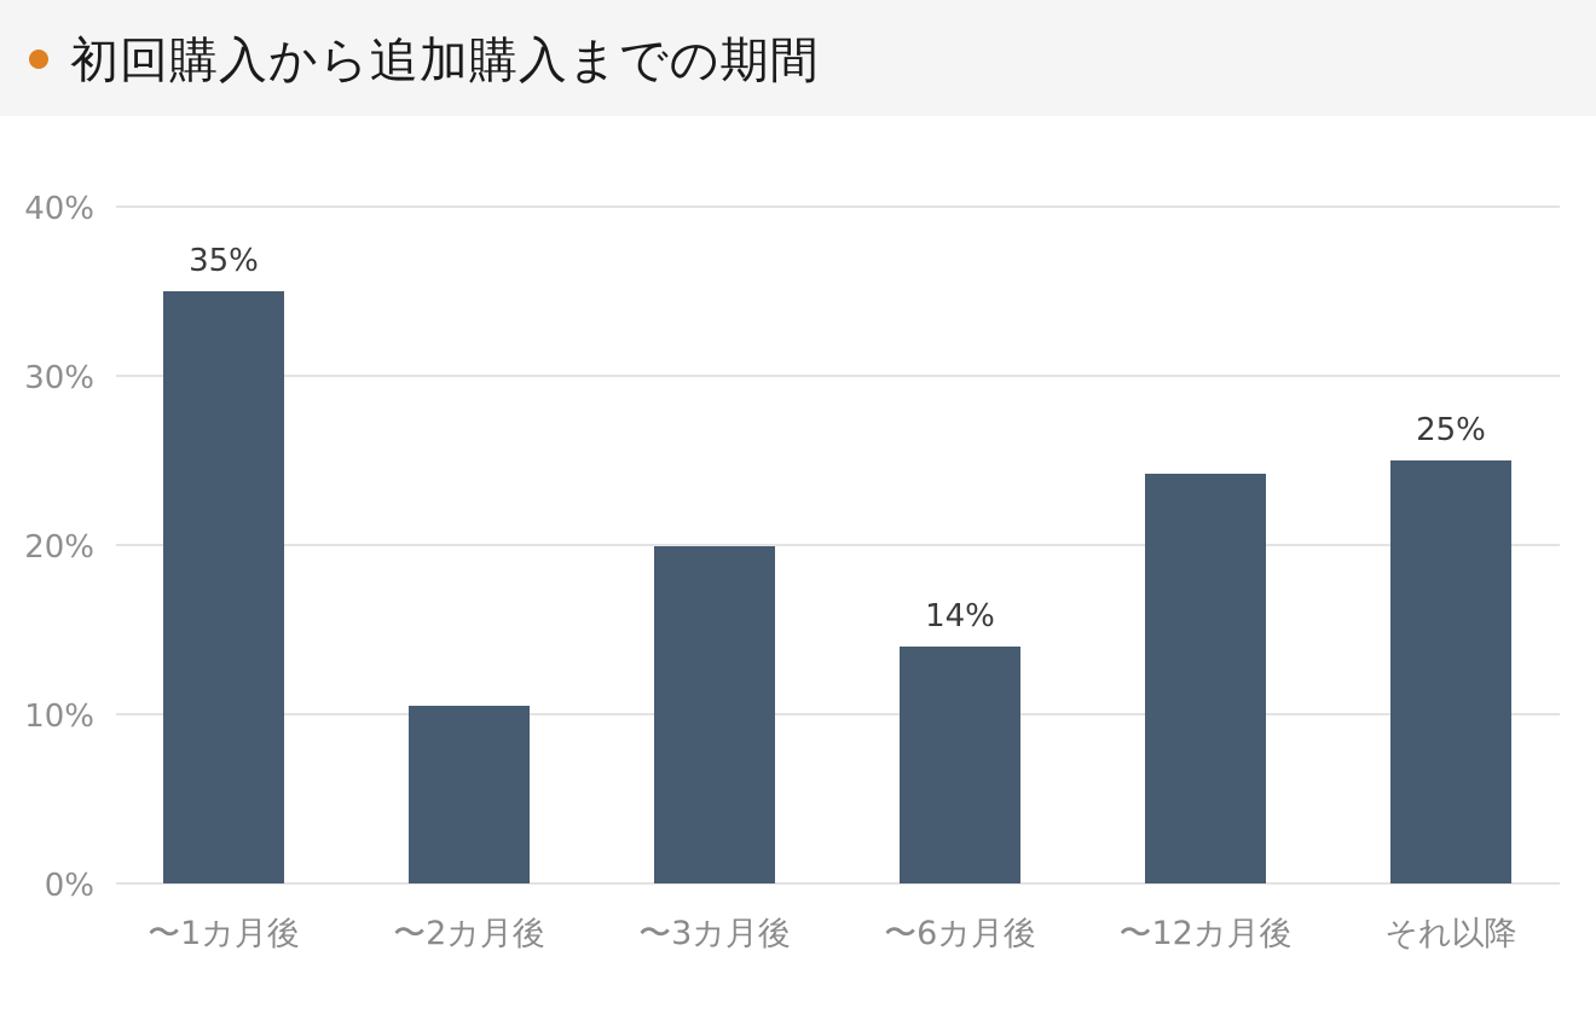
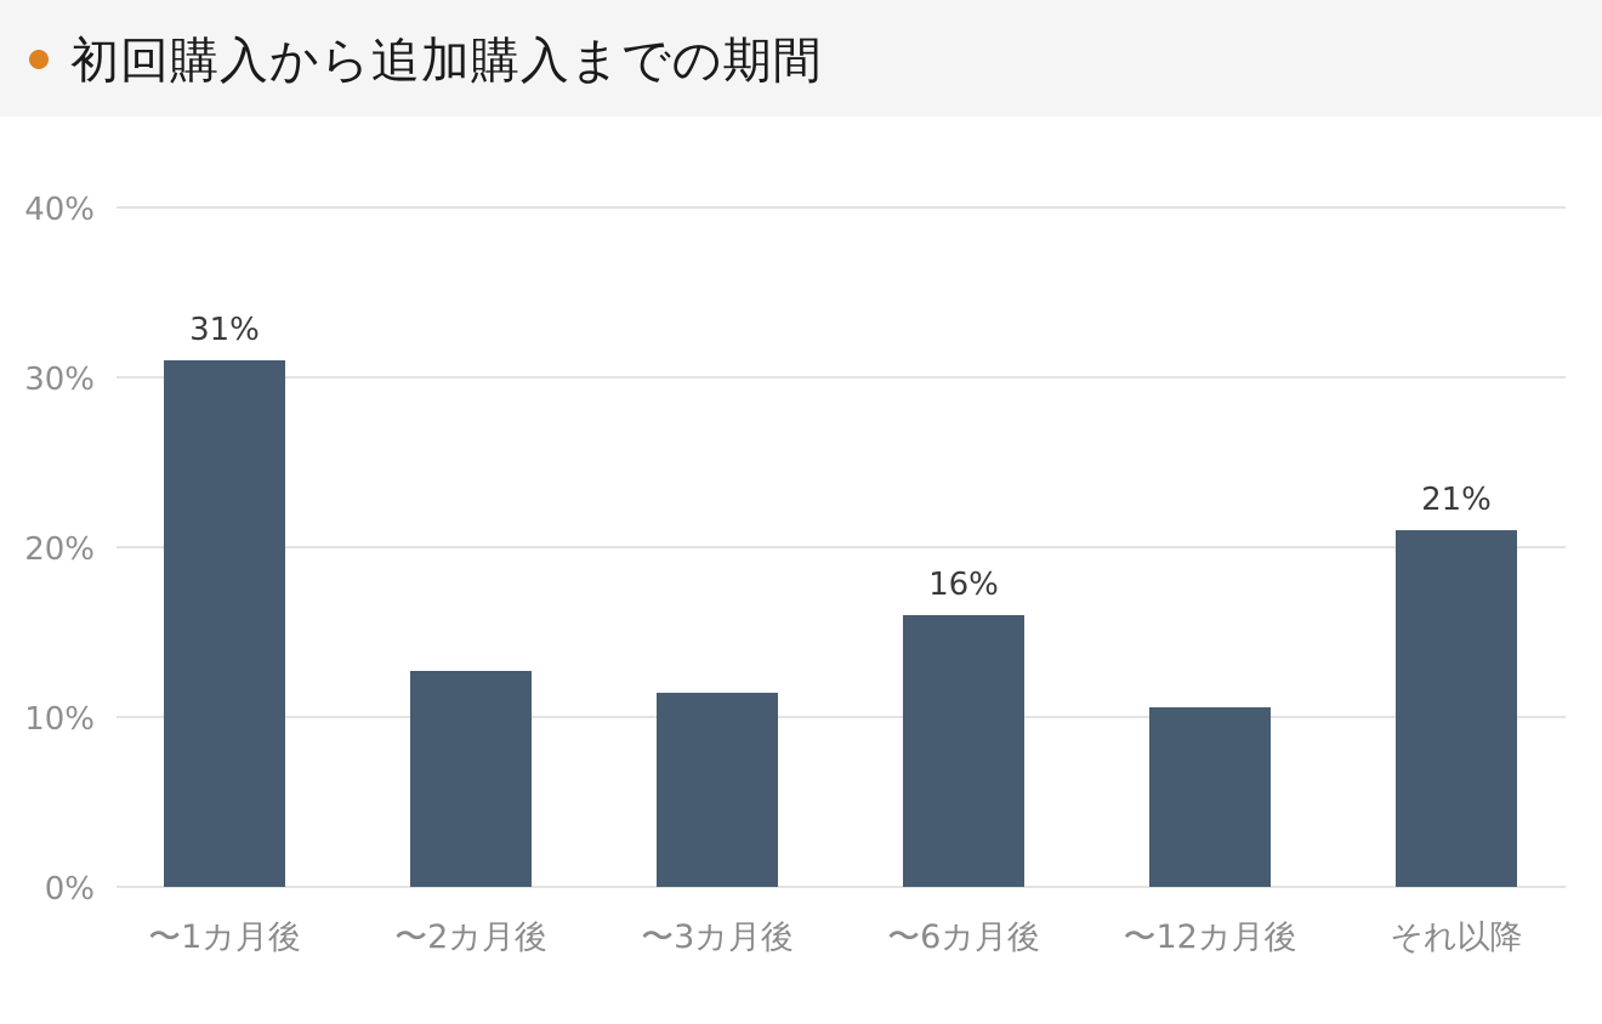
〜1カ月後: 35% -> 31%
〜2カ月後: 10.5% -> 12.7%
〜3カ月後: 19.9% -> 11.4%
〜6カ月後: 14% -> 16%
〜12カ月後: 24.2% -> 10.6%
それ以降: 25% -> 21%
